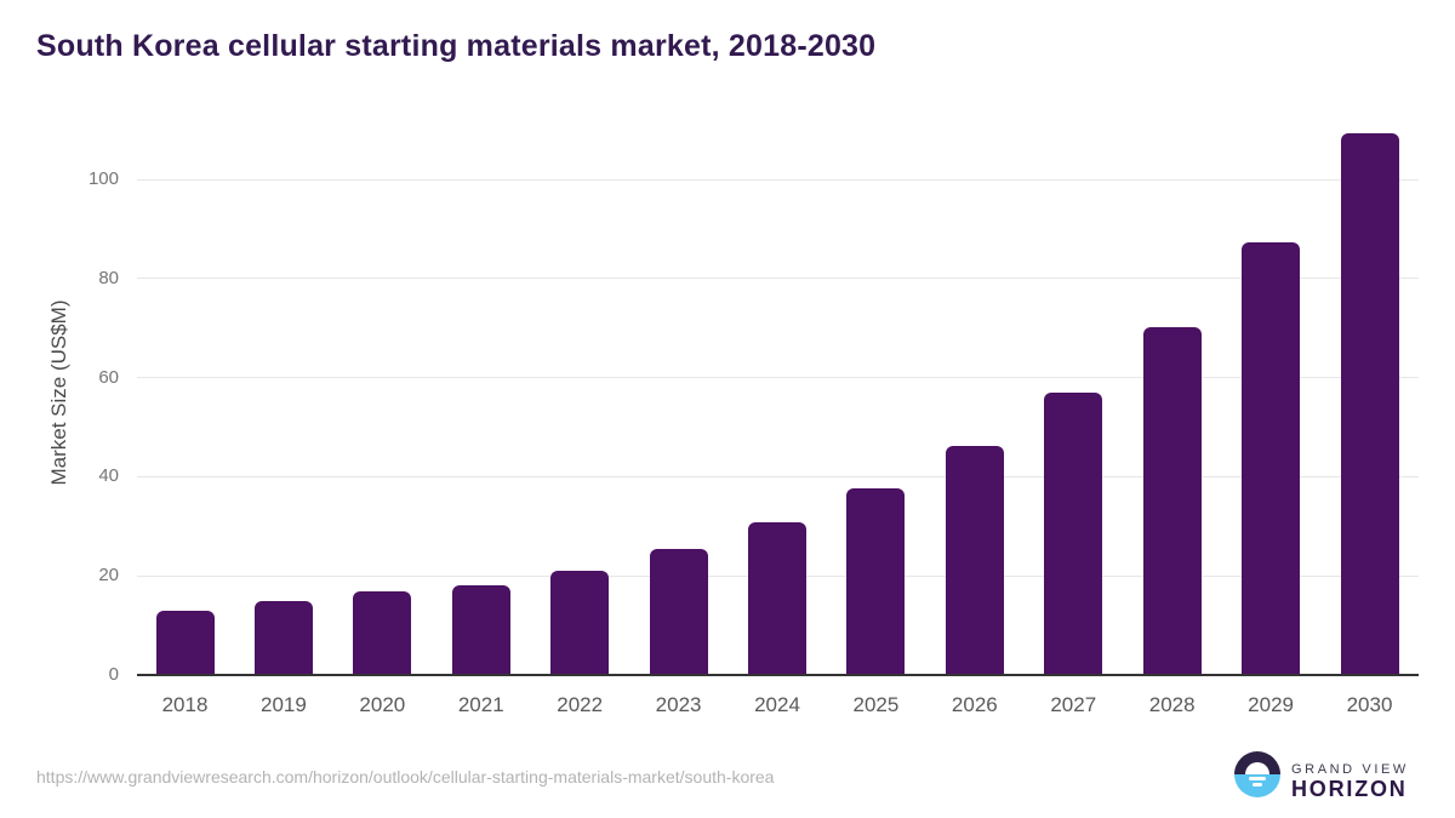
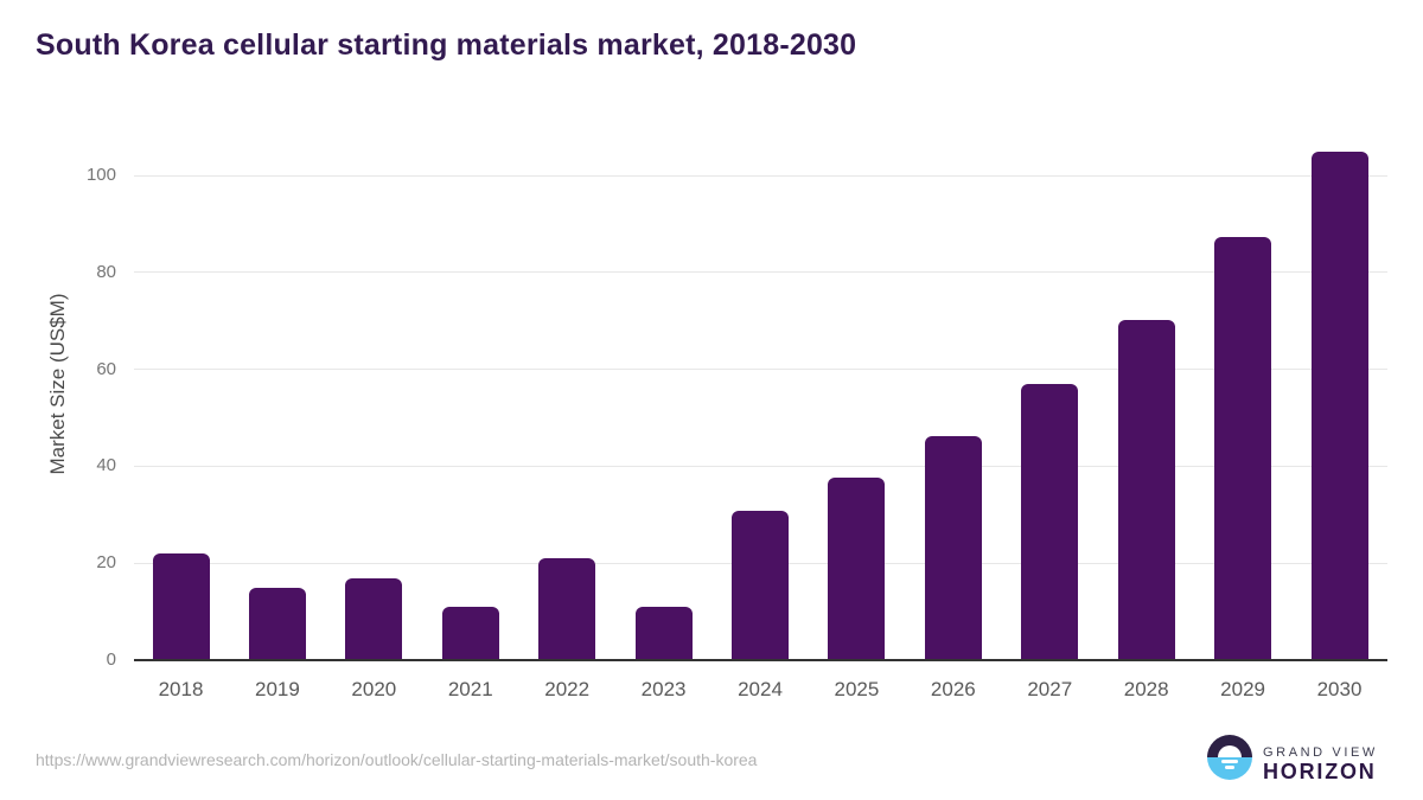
2018: 13 -> 22
2021: 18 -> 11
2023: 26 -> 11
2030: 109 -> 105
